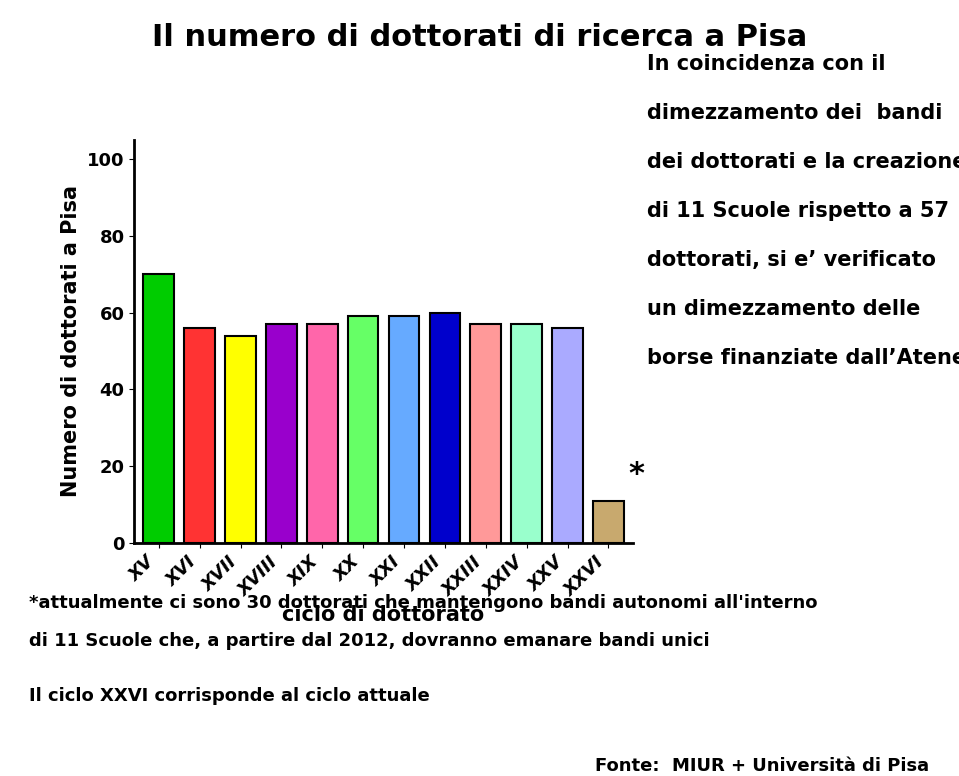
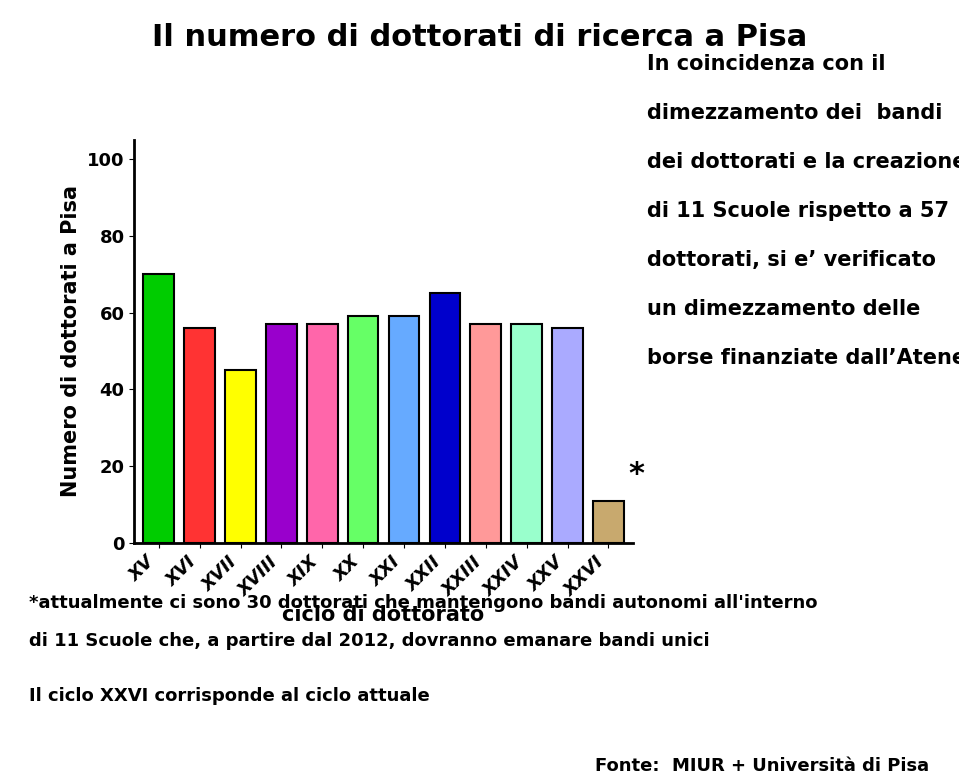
XVII: 54 -> 45
XXII: 60 -> 65
